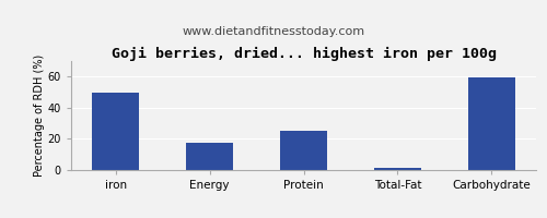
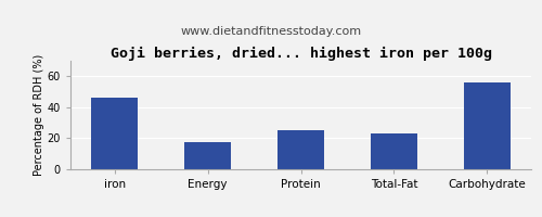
iron: 50 -> 46
Total-Fat: 1 -> 23
Carbohydrate: 60 -> 56
